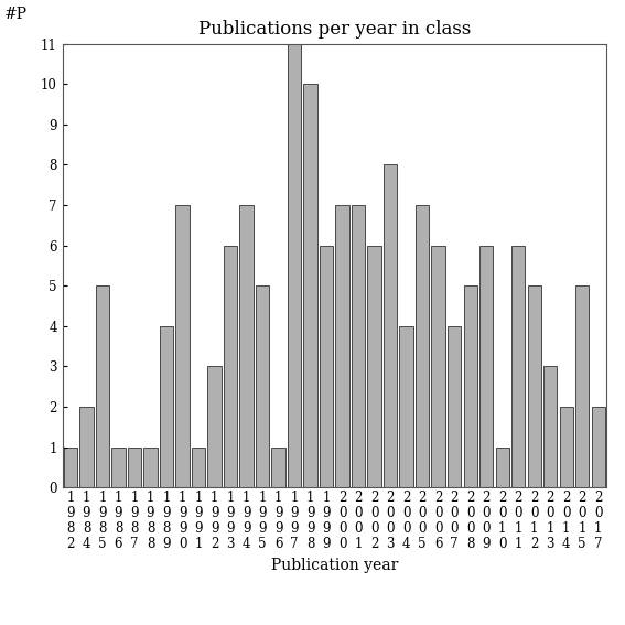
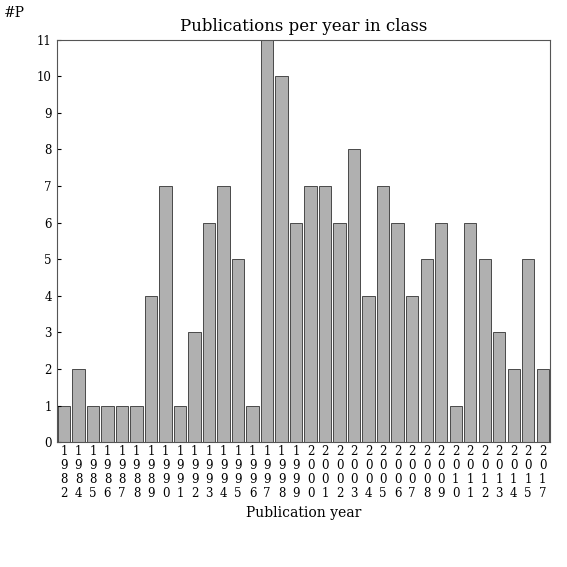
1 9 8 5: 5 -> 1
